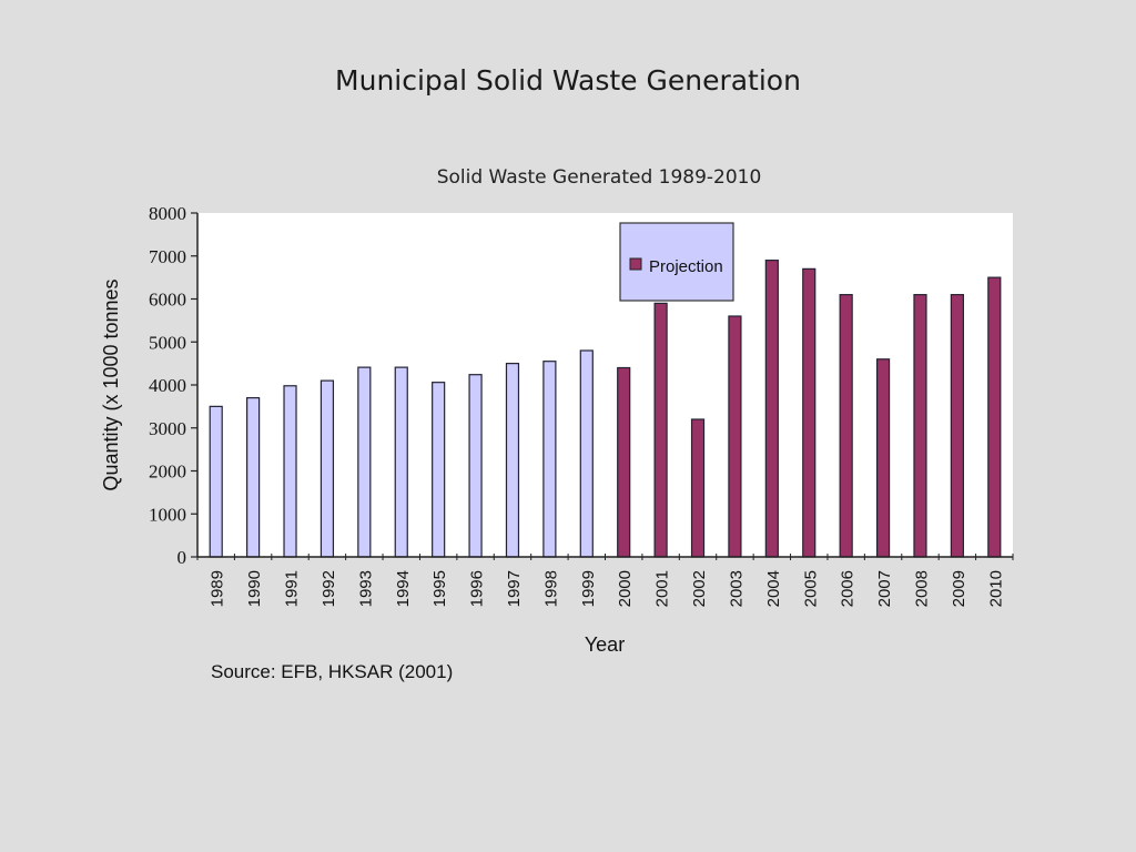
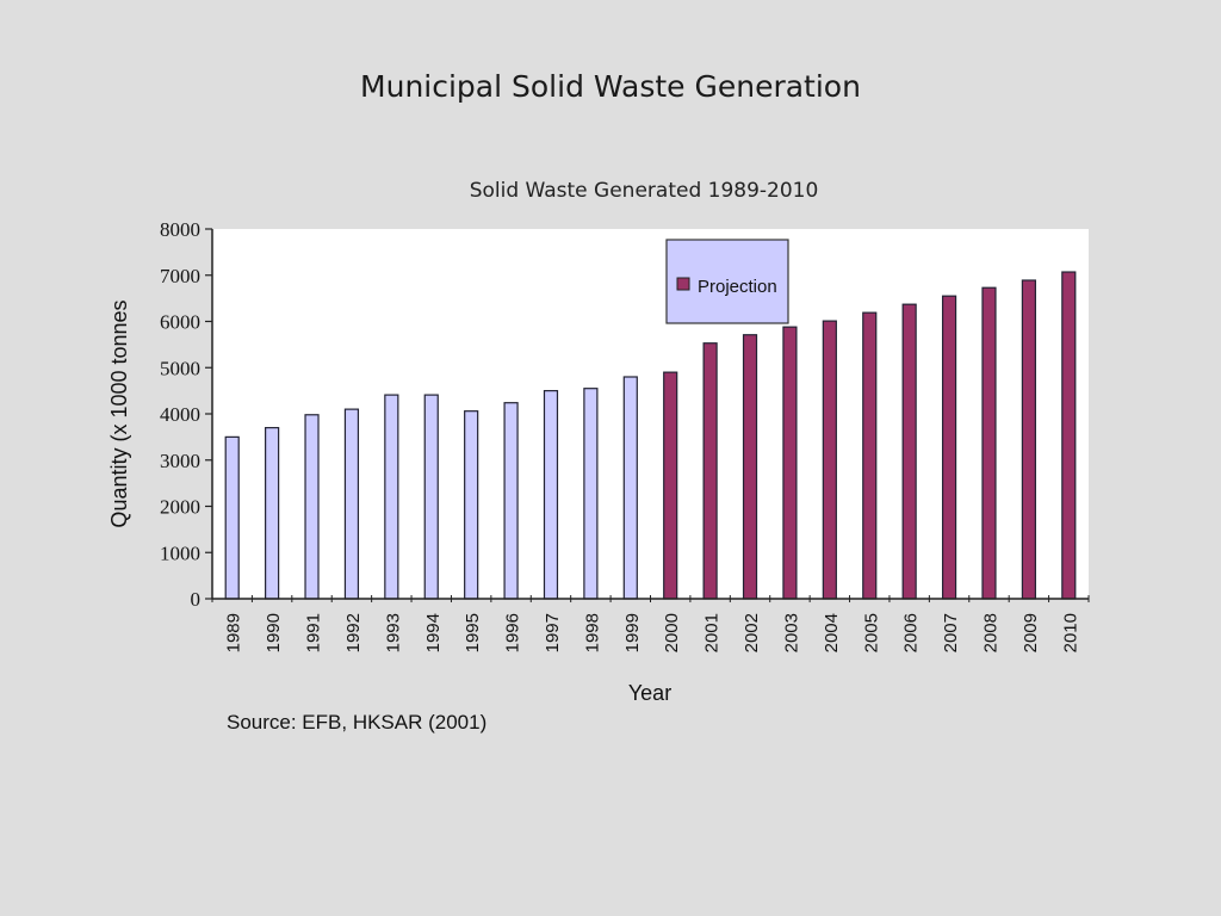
Projection/2000: 4400 -> 4900
Projection/2001: 5900 -> 5500
Projection/2002: 3200 -> 5700
Projection/2003: 5600 -> 5900
Projection/2004: 6900 -> 6000
Projection/2005: 6700 -> 6200
Projection/2006: 6100 -> 6400
Projection/2007: 4600 -> 6600
Projection/2008: 6100 -> 6700
Projection/2009: 6100 -> 6900
Projection/2010: 6500 -> 7100
